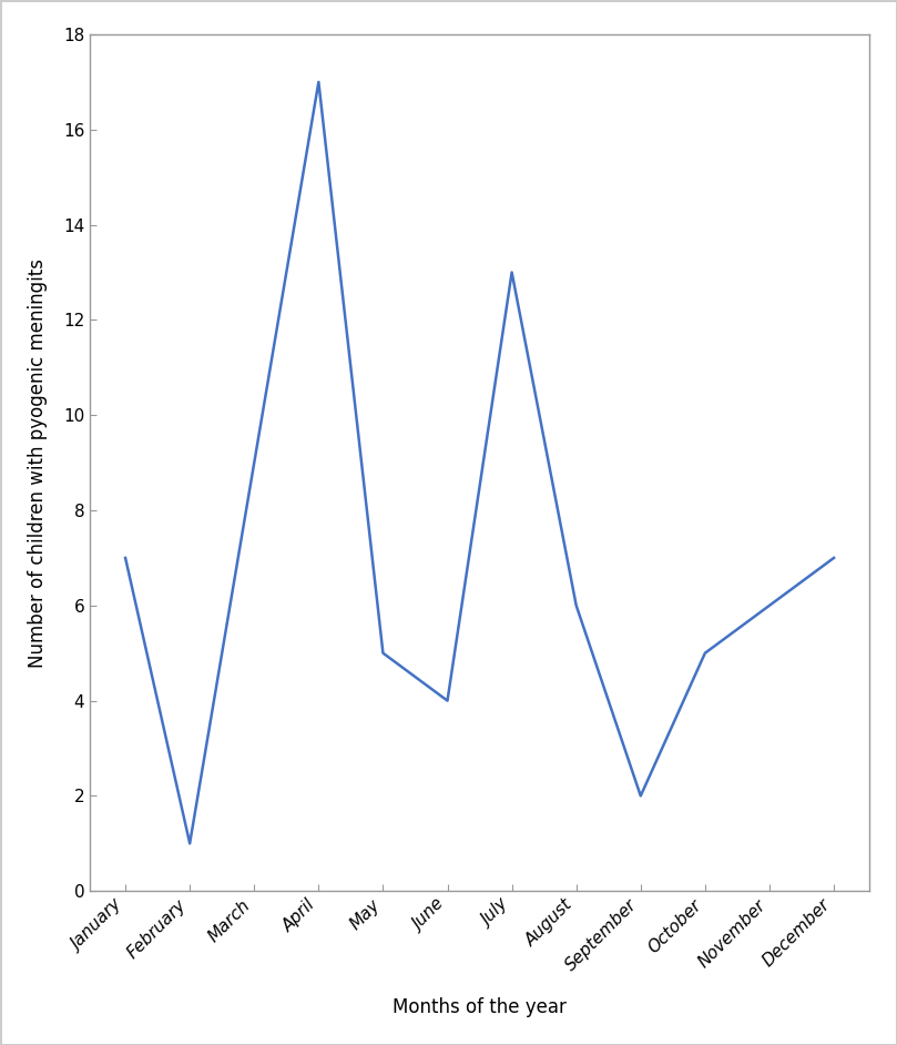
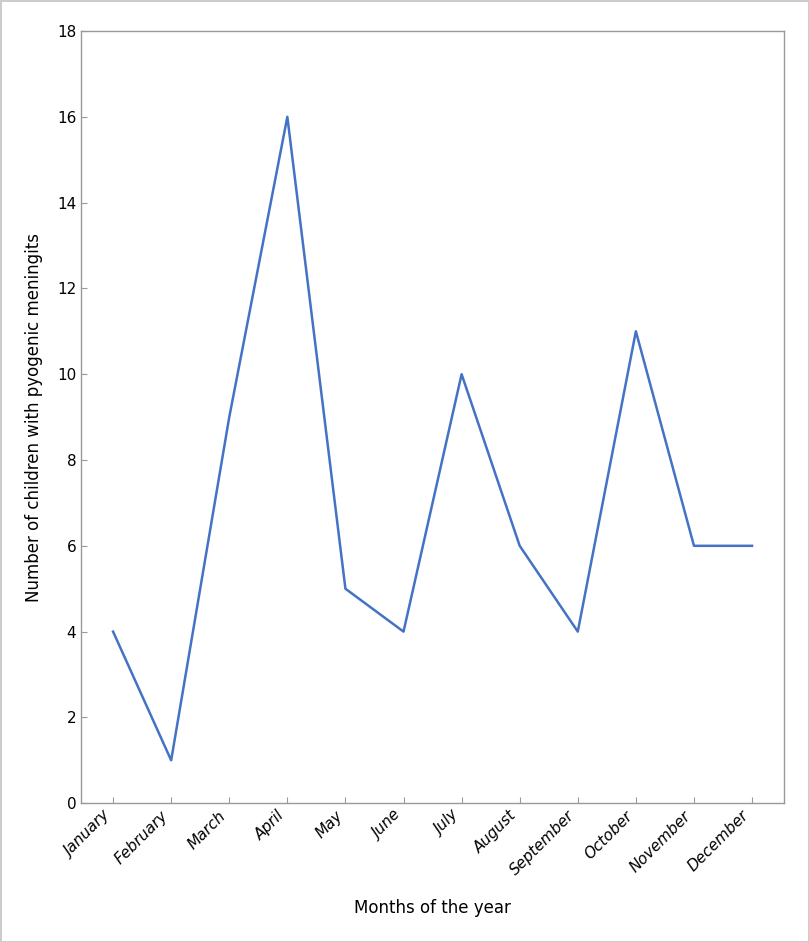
January: 7 -> 4
April: 17 -> 16
July: 13 -> 10
September: 2 -> 4
October: 5 -> 11
December: 7 -> 6
